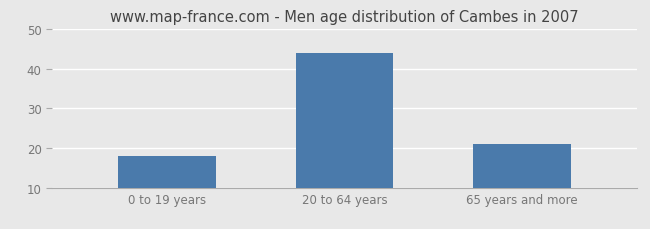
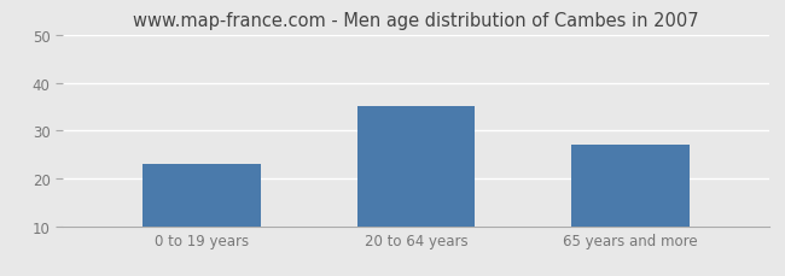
0 to 19 years: 18 -> 23
20 to 64 years: 44 -> 35
65 years and more: 21 -> 27
